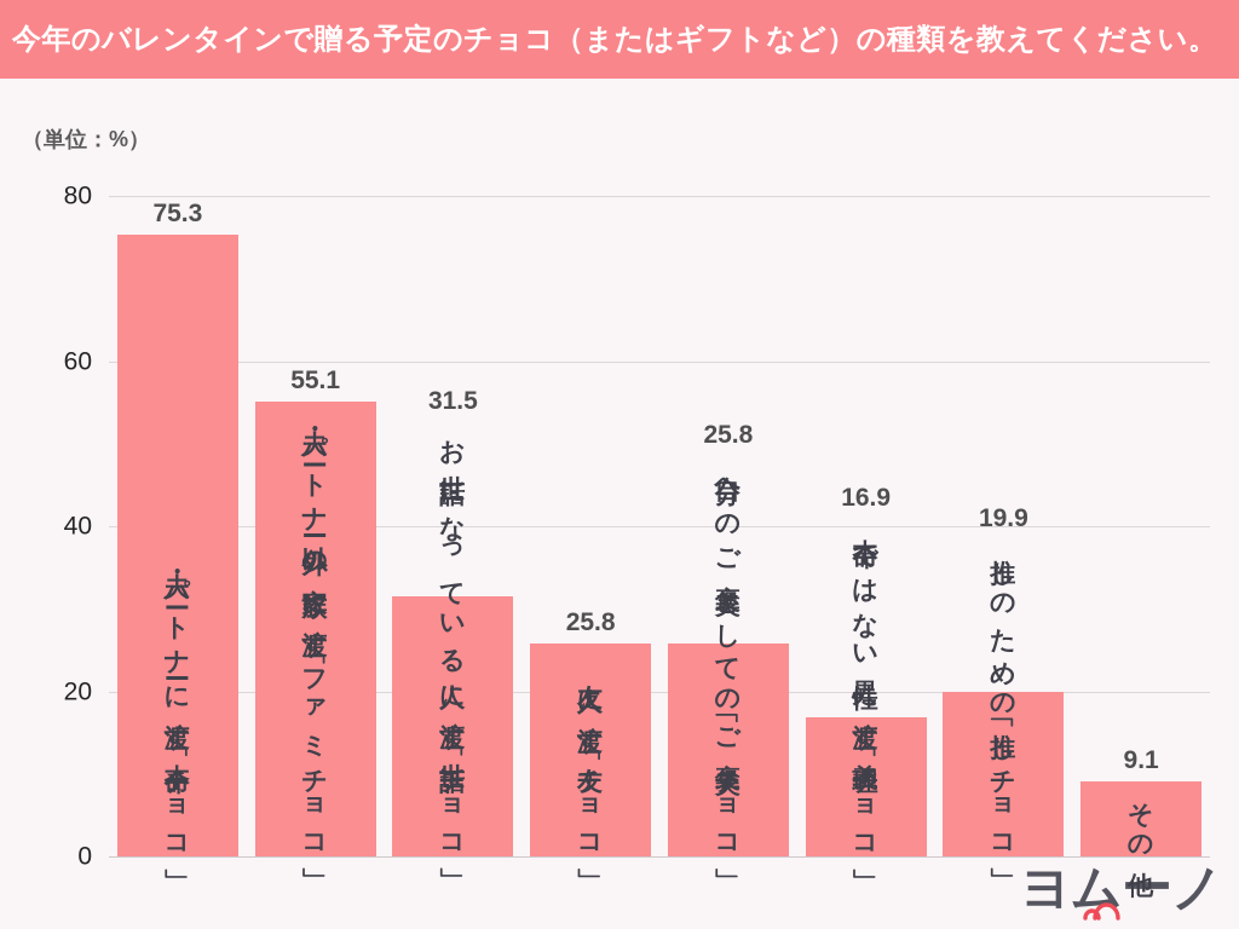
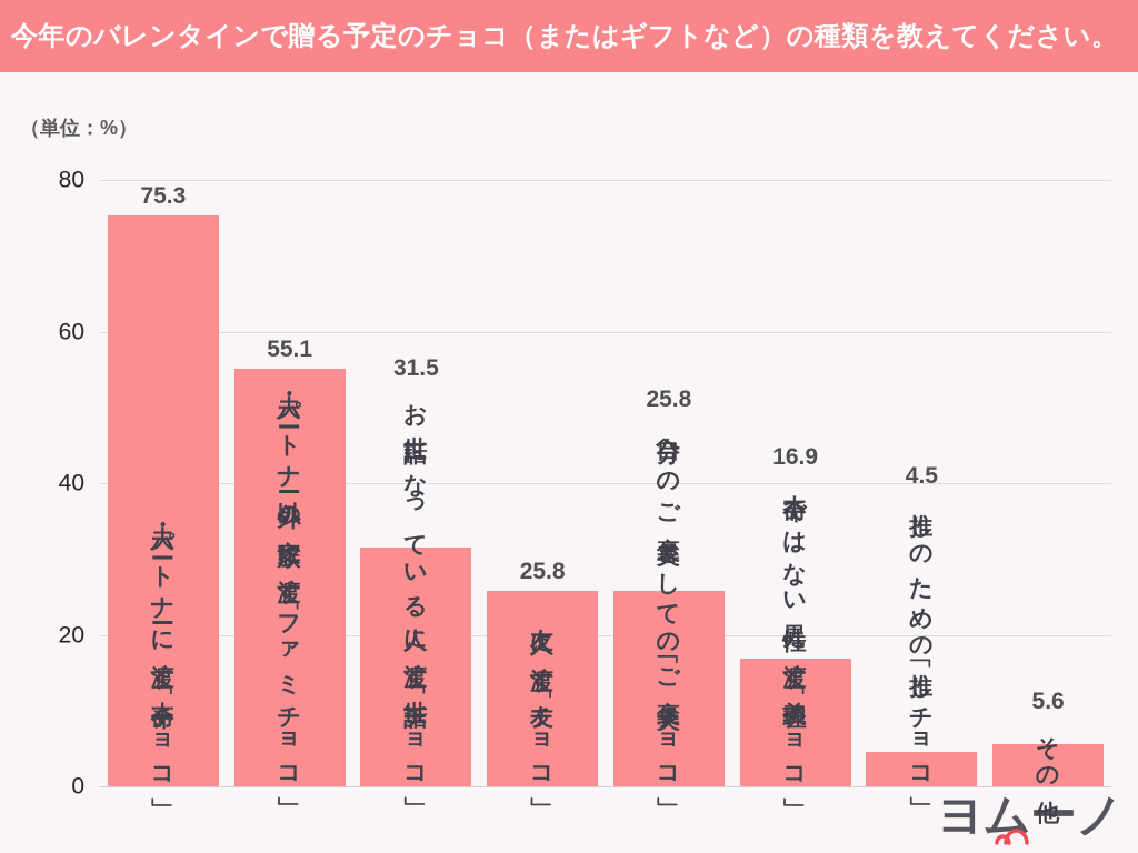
推しのための「推しチョコ」: 19.9 -> 4.5
その他: 9.1 -> 5.6
